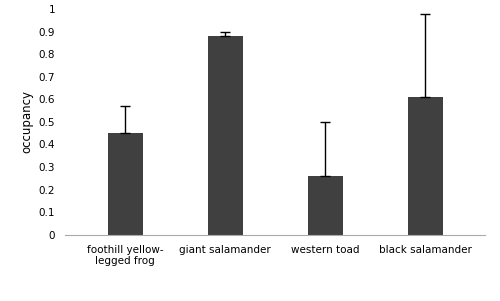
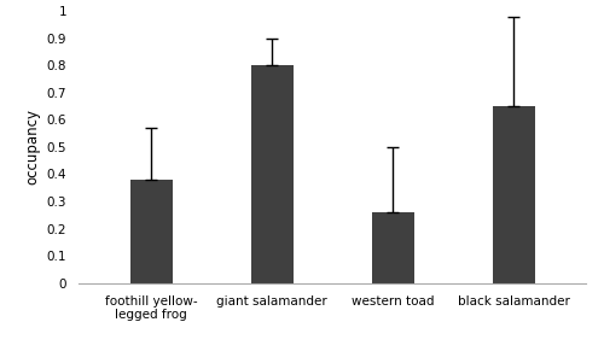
foothill yellow- legged frog: 0.45 -> 0.38
giant salamander: 0.88 -> 0.80
black salamander: 0.61 -> 0.65
